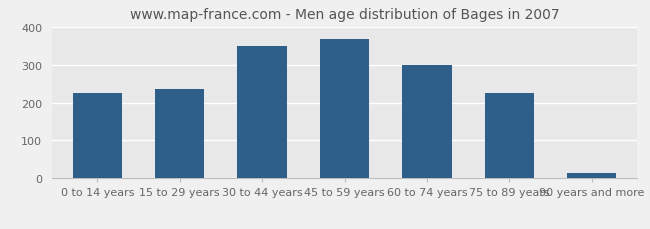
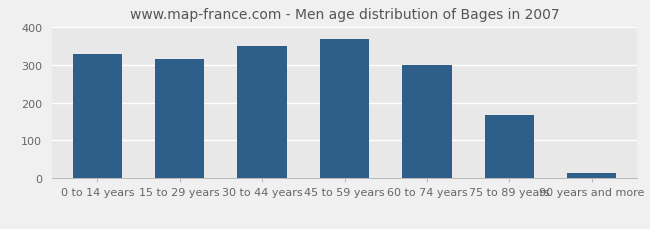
0 to 14 years: 225 -> 327
15 to 29 years: 235 -> 314
75 to 89 years: 225 -> 168
